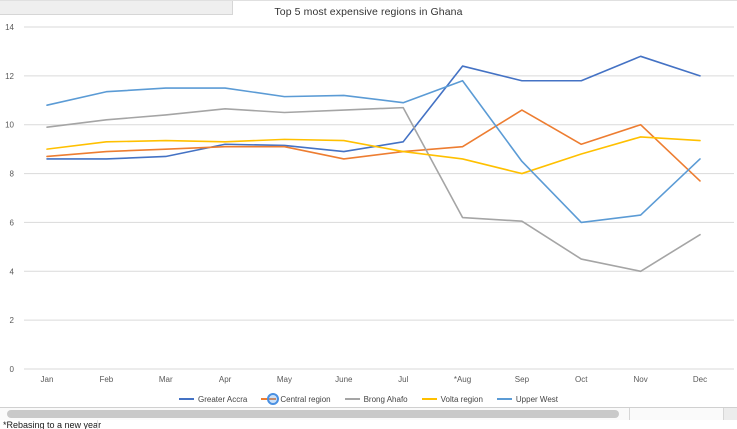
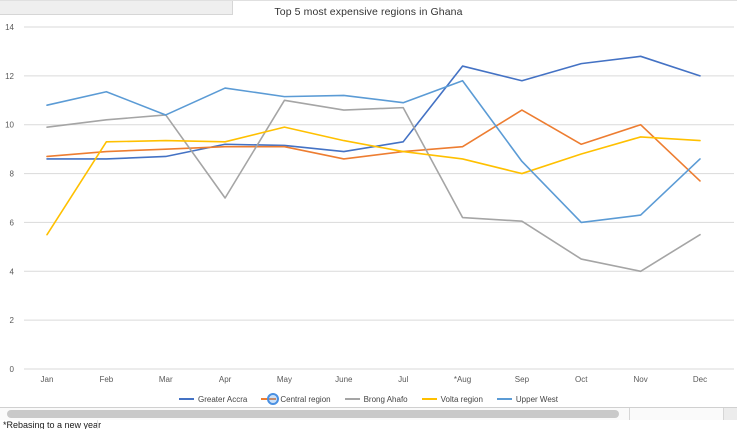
Volta region/Jan: 9.0 -> 5.5
Upper West/Mar: 11.5 -> 10.4
Brong Ahafo/Apr: 10.7 -> 7.0
Brong Ahafo/May: 10.5 -> 11.0
Volta region/May: 9.4 -> 9.9
Greater Accra/Oct: 11.8 -> 12.5
